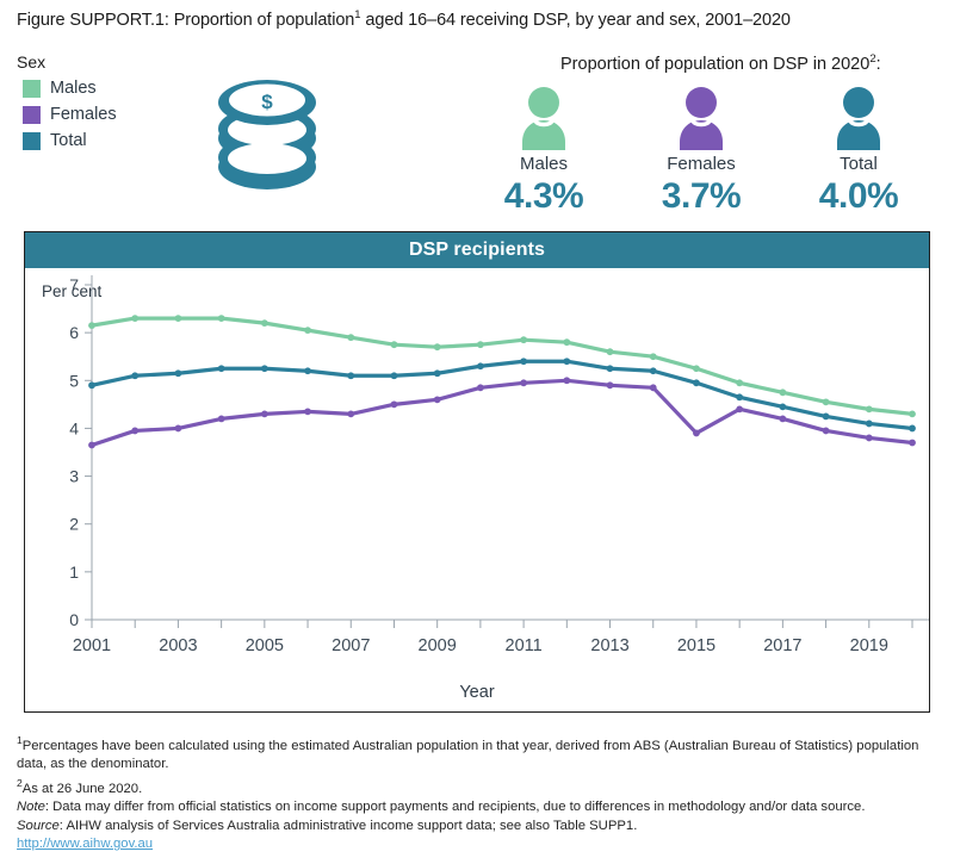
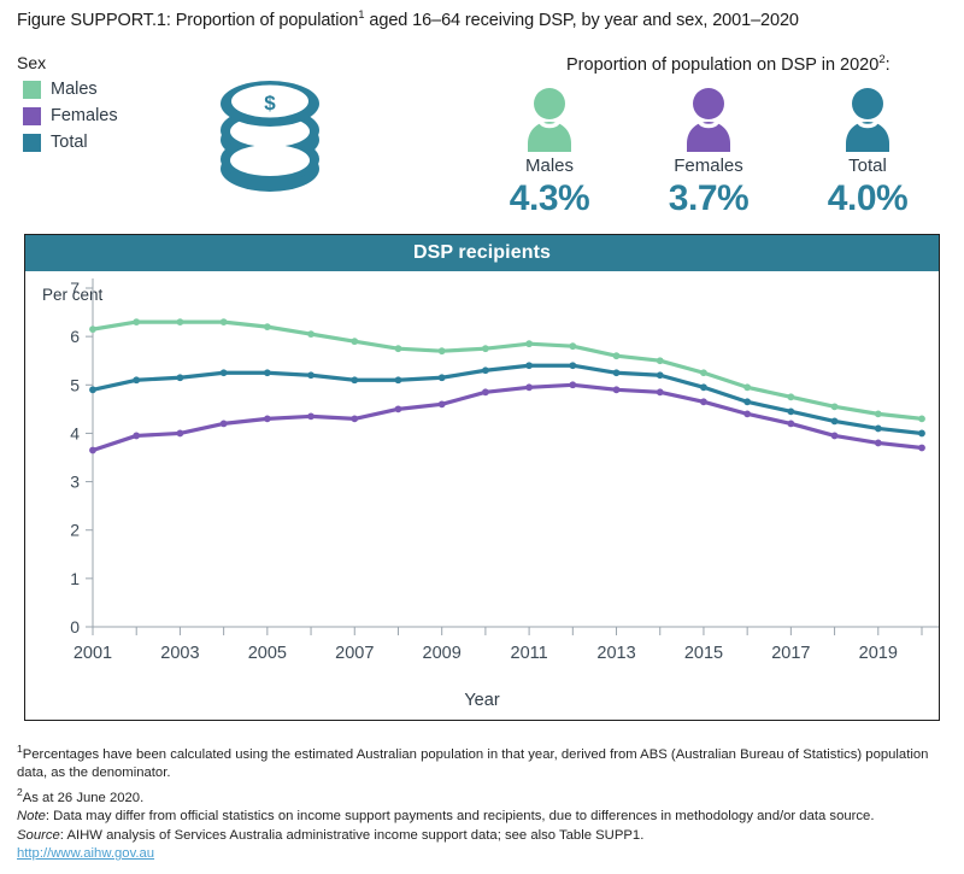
Females/2015: 3.9 -> 4.7
